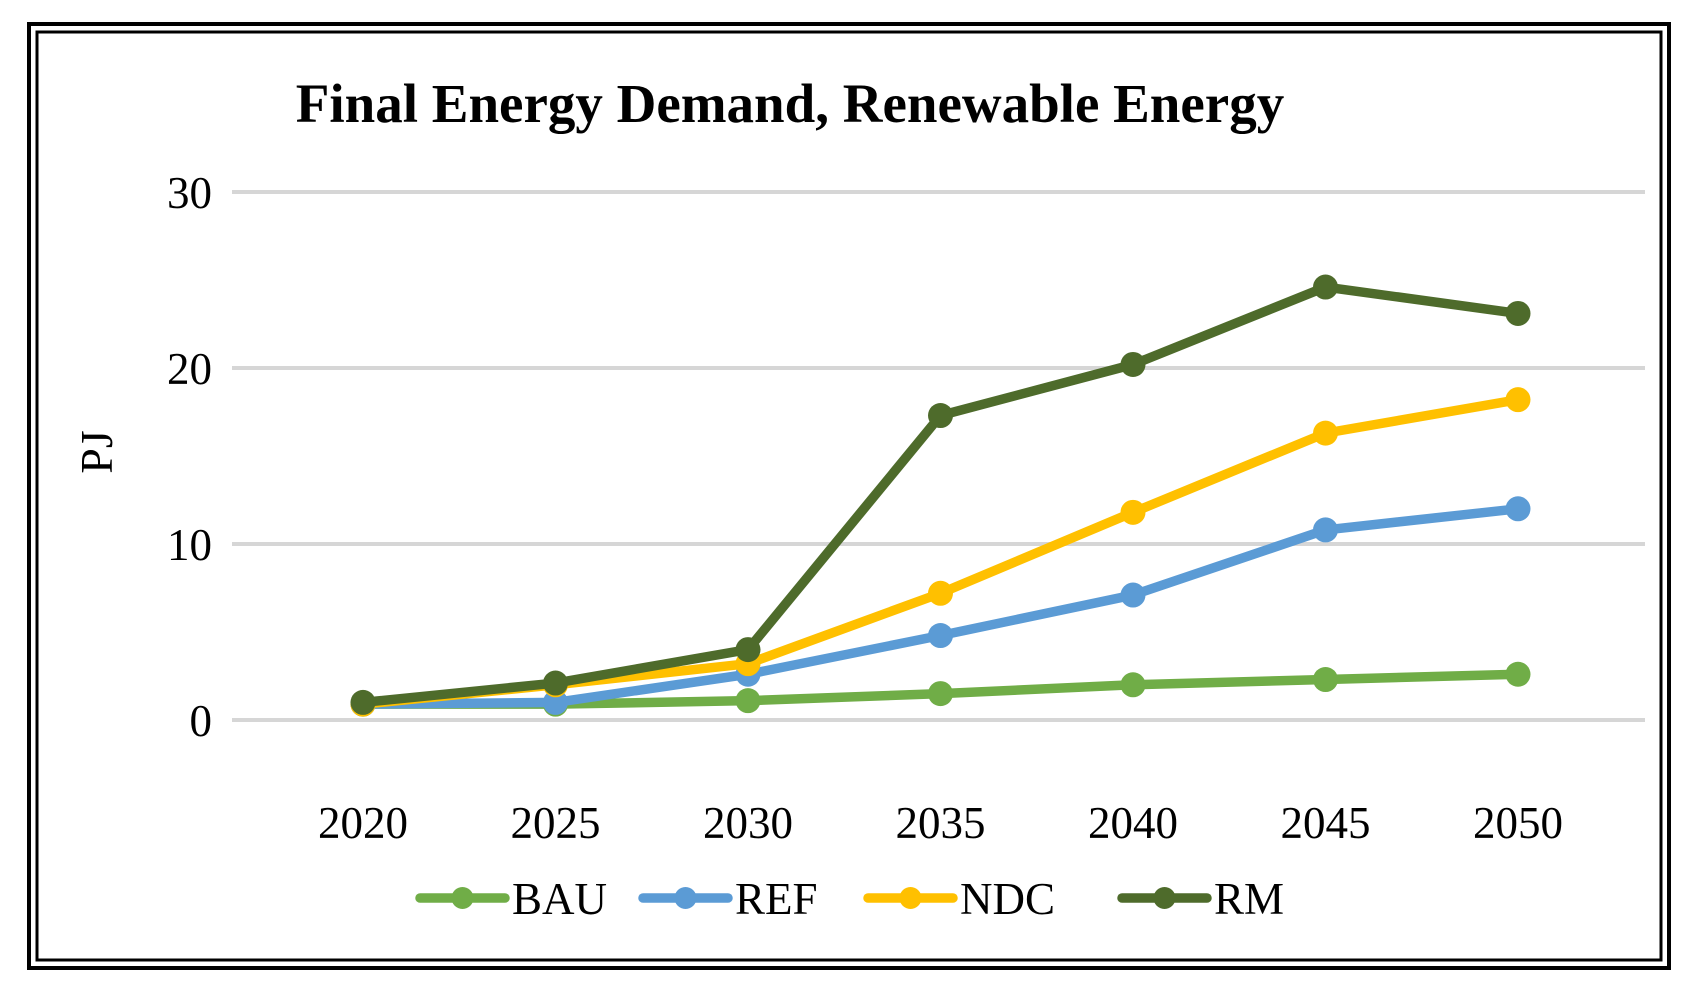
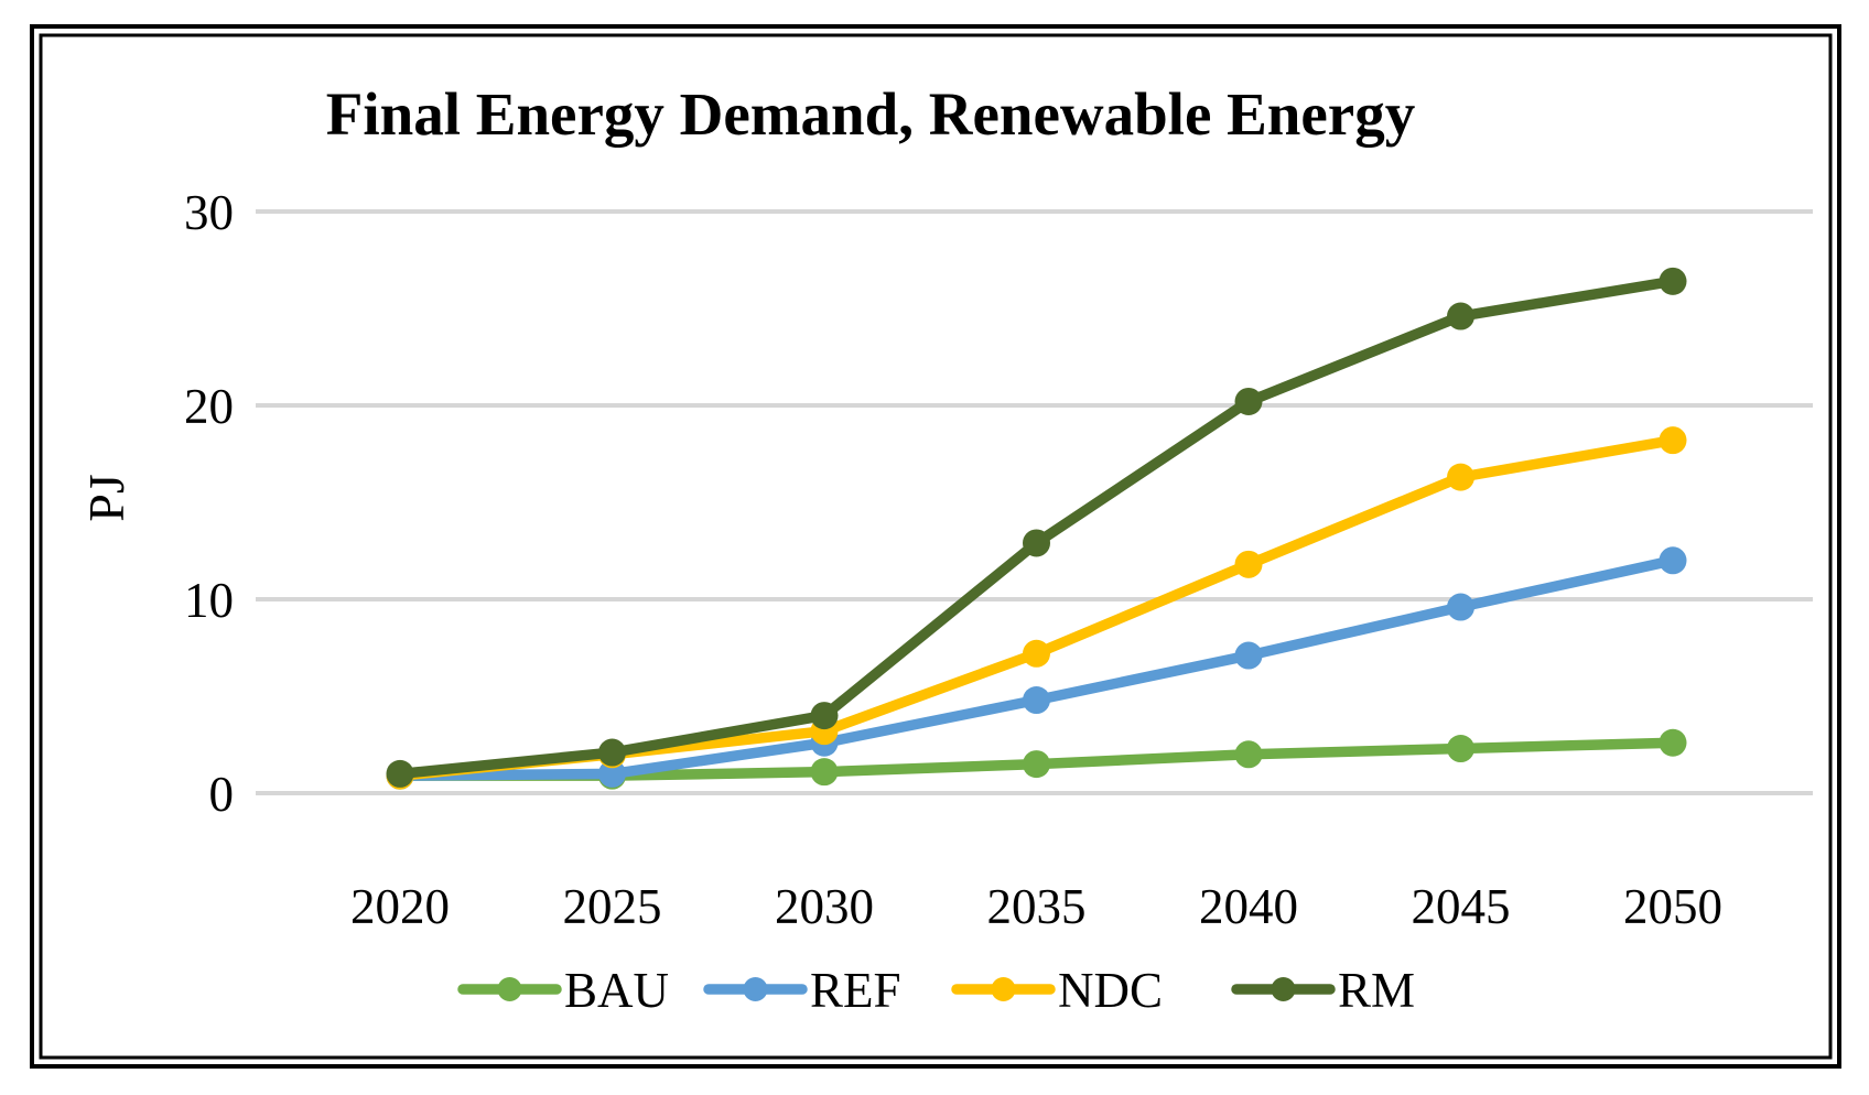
RM/2035: 17.3 -> 12.9
REF/2045: 10.8 -> 9.6
RM/2050: 23.1 -> 26.4
